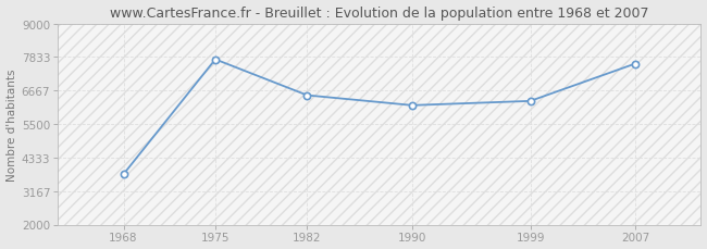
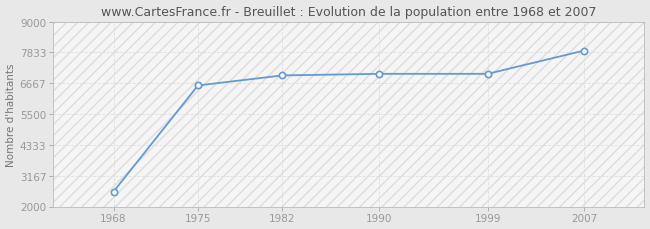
1968: 3750 -> 2560
1975: 7750 -> 6580
1982: 6500 -> 6960
1990: 6150 -> 7020
1999: 6300 -> 7020
2007: 7600 -> 7900
